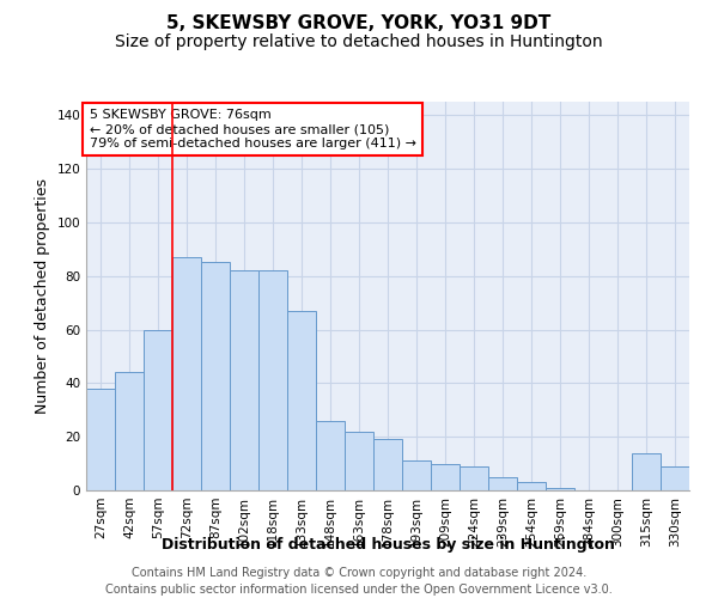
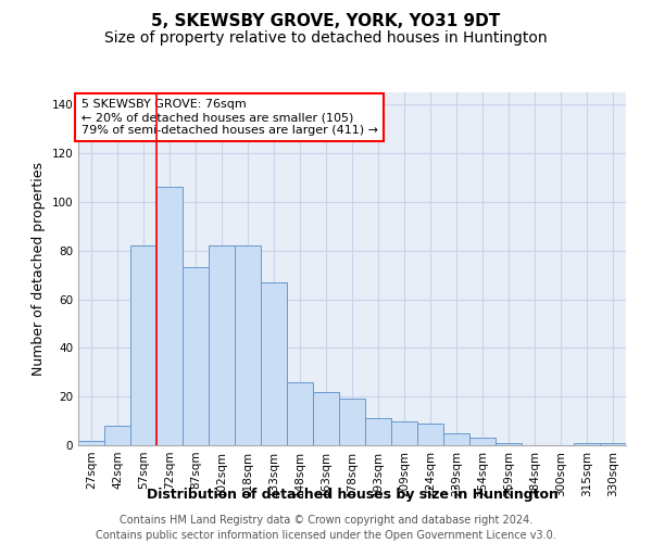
27sqm: 38 -> 2
42sqm: 44 -> 8
57sqm: 60 -> 82
72sqm: 87 -> 106
87sqm: 85 -> 73
315sqm: 14 -> 1
330sqm: 9 -> 1
